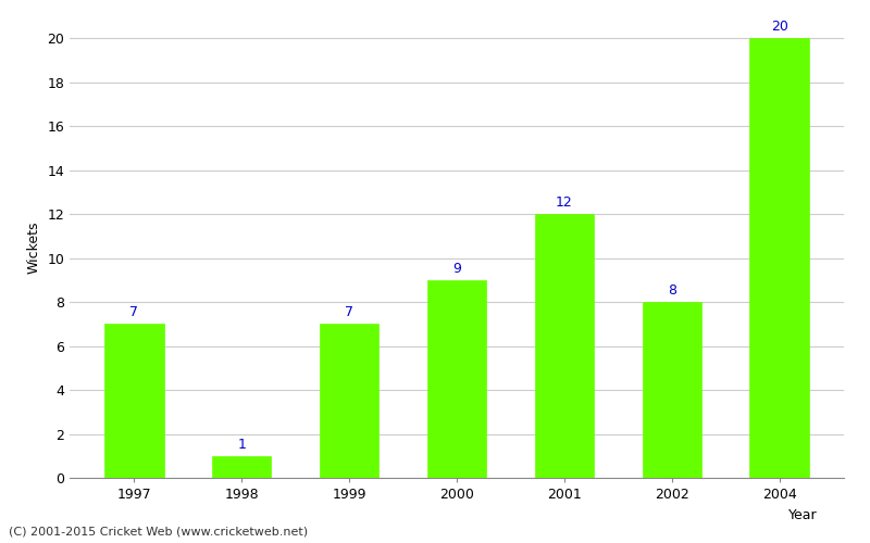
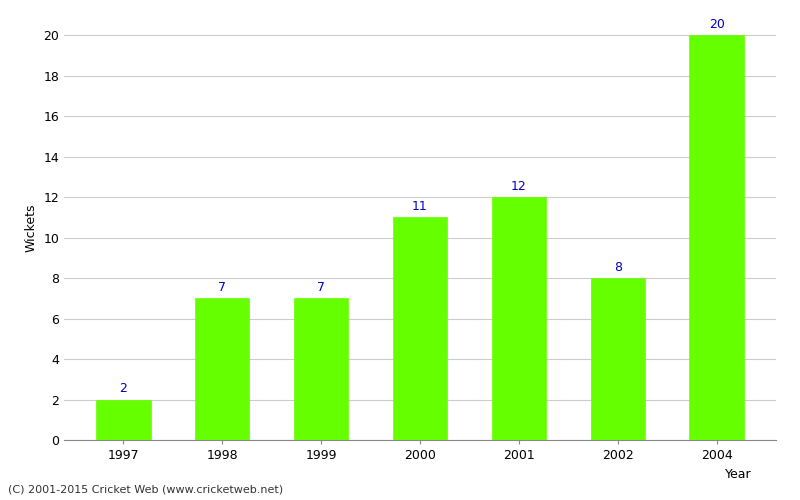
1997: 7 -> 2
1998: 1 -> 7
2000: 9 -> 11
